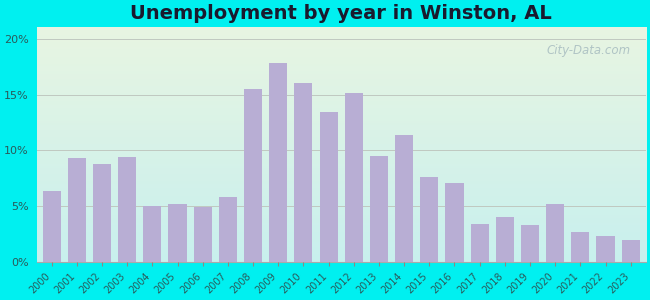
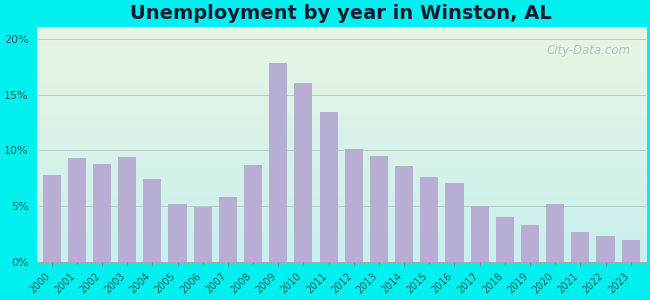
2000: 6.4% -> 7.8%
2004: 5.0% -> 7.4%
2008: 15.5% -> 8.7%
2012: 15.1% -> 10.1%
2014: 11.4% -> 8.6%
2017: 3.4% -> 5.0%
